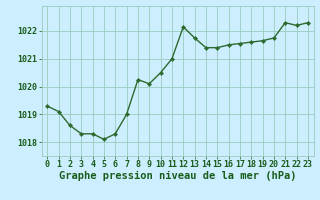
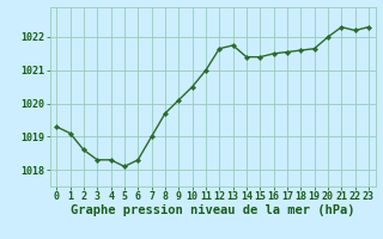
8: 1020.25 -> 1019.70
12: 1022.15 -> 1021.65
20: 1021.75 -> 1022.00
